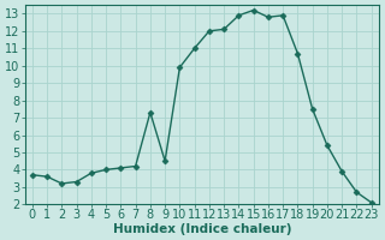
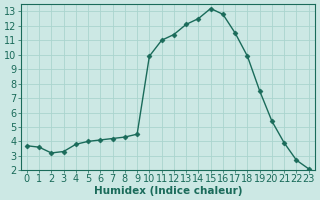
8: 7.3 -> 4.3
12: 12.0 -> 11.4
14: 12.9 -> 12.5
17: 12.9 -> 11.5
18: 10.7 -> 9.9
